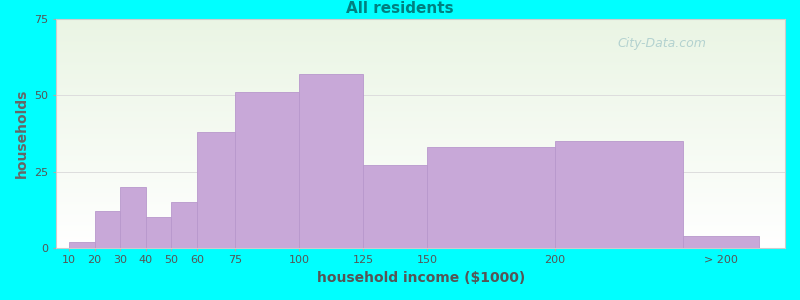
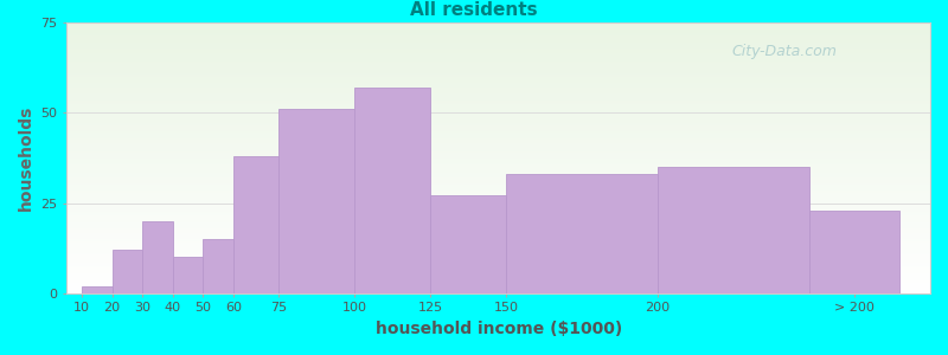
> 200: 4 -> 23
